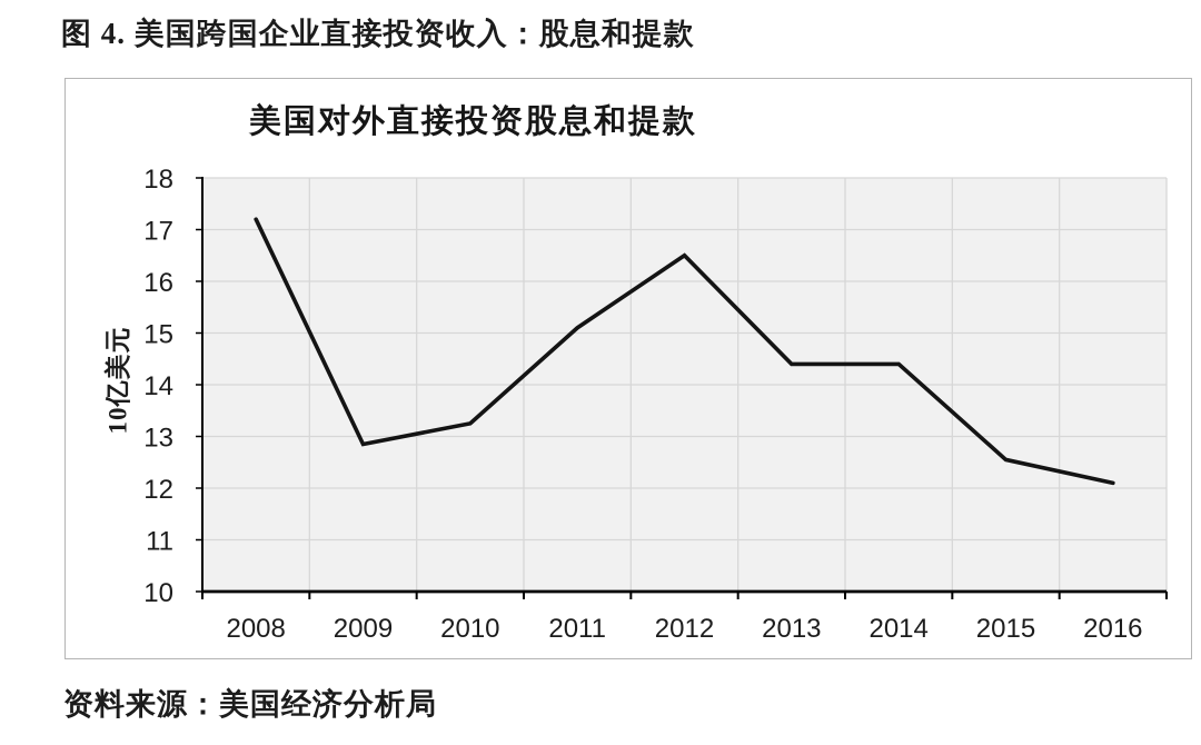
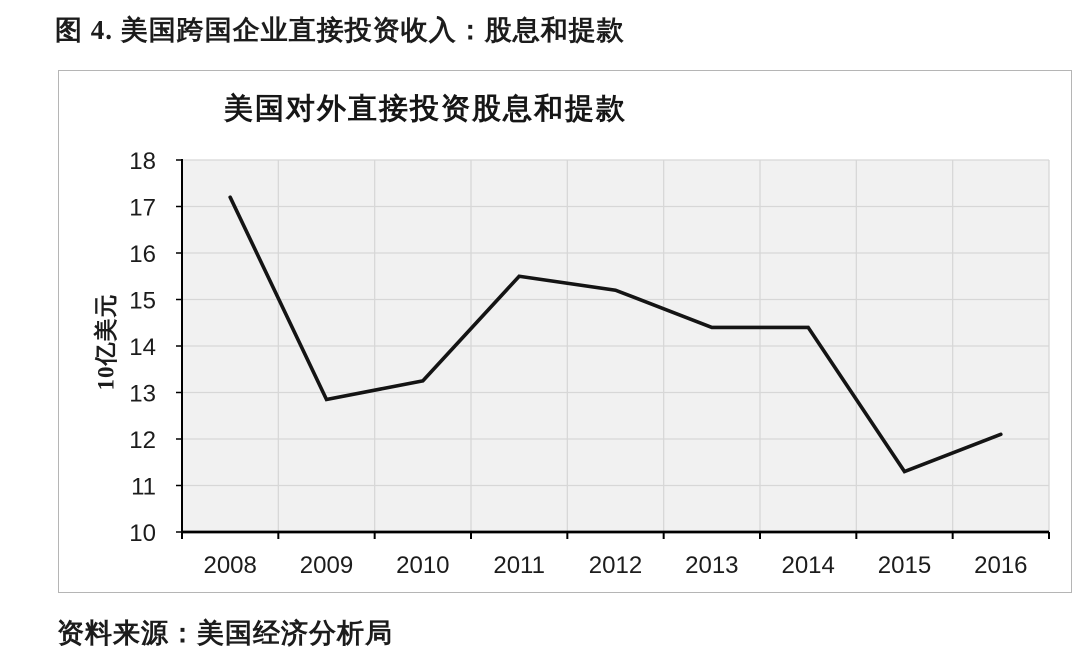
2011: 15.1 -> 15.5
2012: 16.5 -> 15.2
2015: 12.6 -> 11.3
